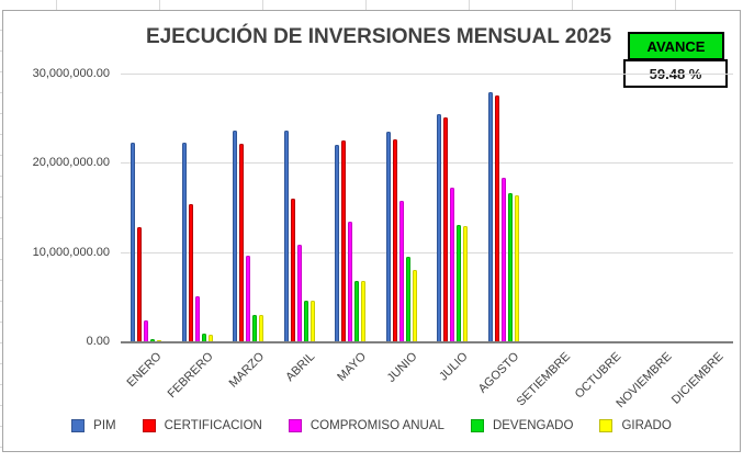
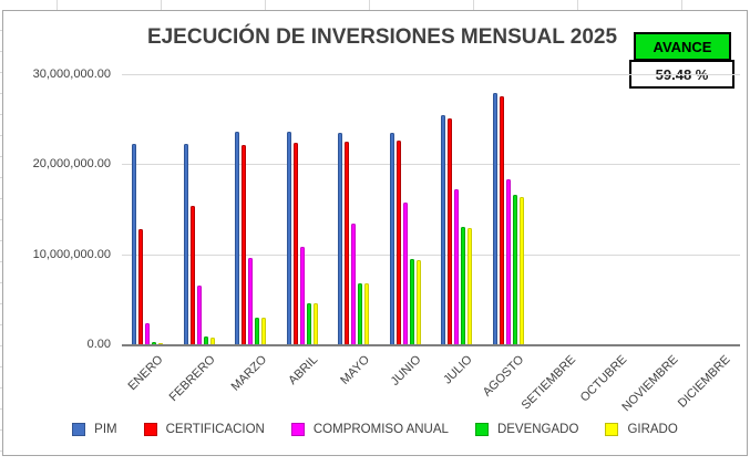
COMPROMISO ANUAL/FEBRERO: 5000000 -> 6000000
CERTIFICACION/ABRIL: 16000000 -> 22000000
PIM/MAYO: 22000000 -> 24000000
GIRADO/JUNIO: 8000000 -> 9000000
